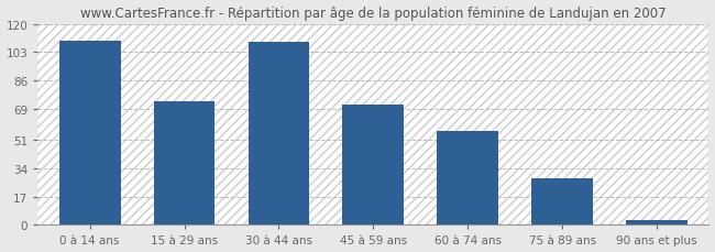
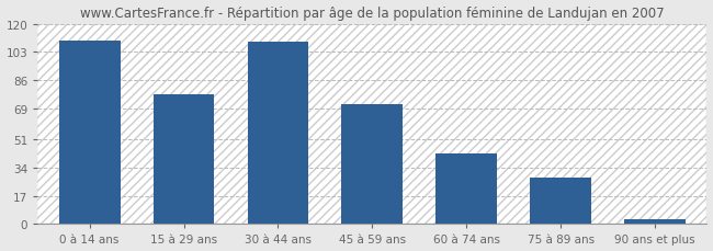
15 à 29 ans: 74 -> 78
60 à 74 ans: 56 -> 42
